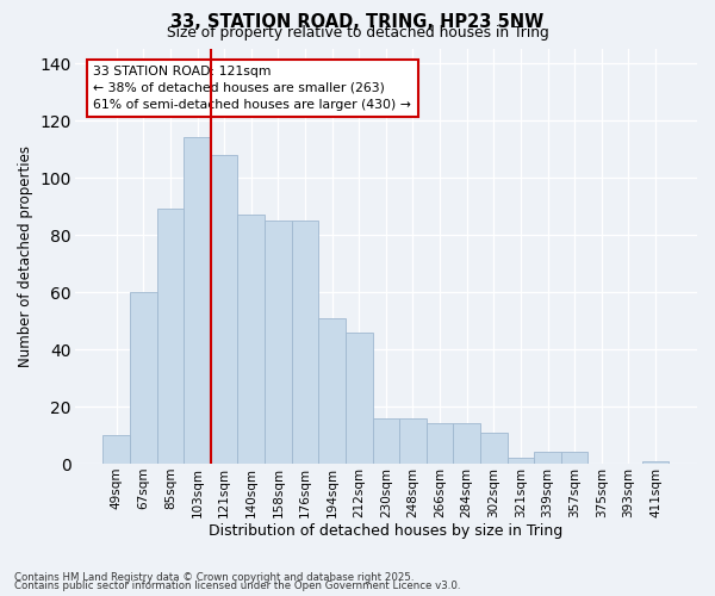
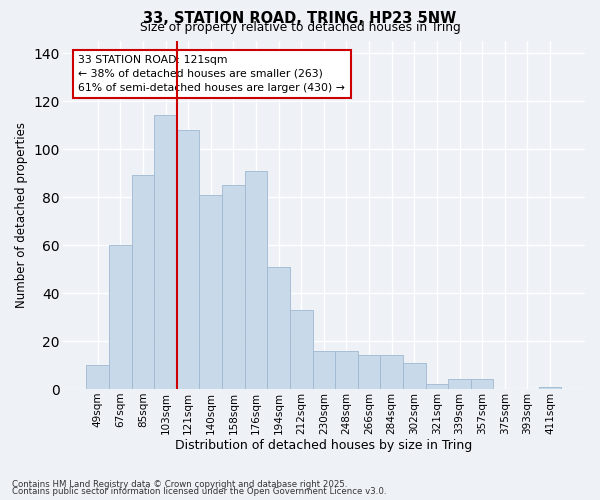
140sqm: 87 -> 81
176sqm: 85 -> 91
212sqm: 46 -> 33
